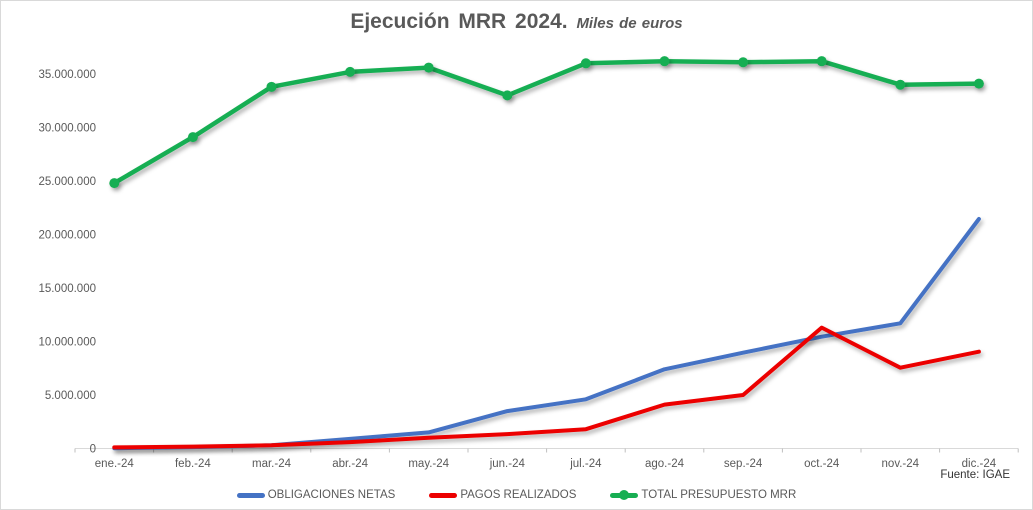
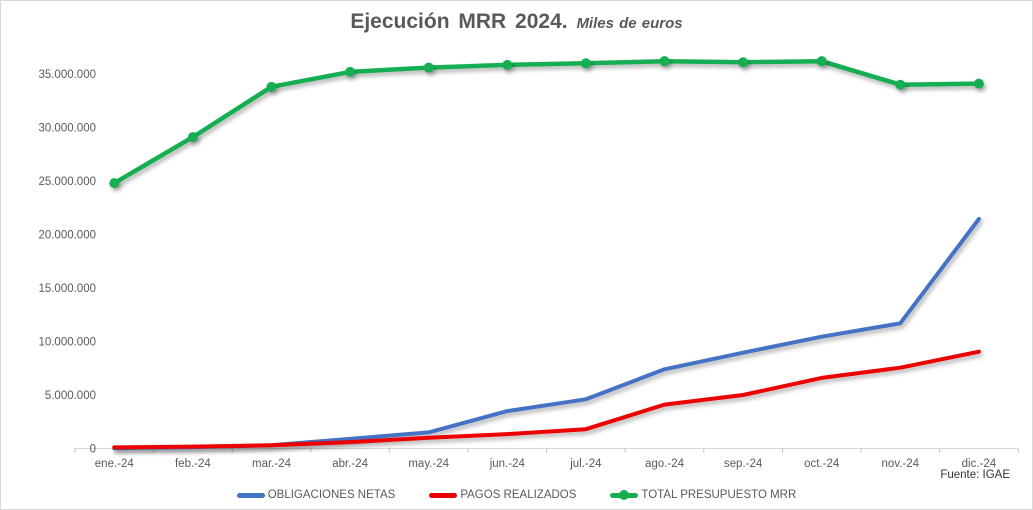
TOTAL PRESUPUESTO MRR/jun.-24: 33000000 -> 35800000
PAGOS REALIZADOS/oct.-24: 11300000 -> 6600000
